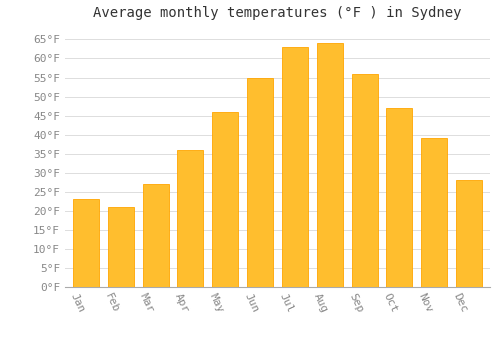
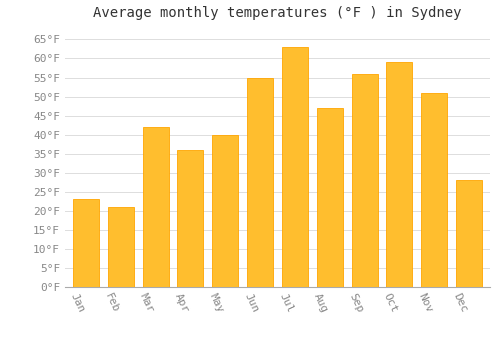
Mar: 27°F -> 42°F
May: 46°F -> 40°F
Aug: 64°F -> 47°F
Oct: 47°F -> 59°F
Nov: 39°F -> 51°F
